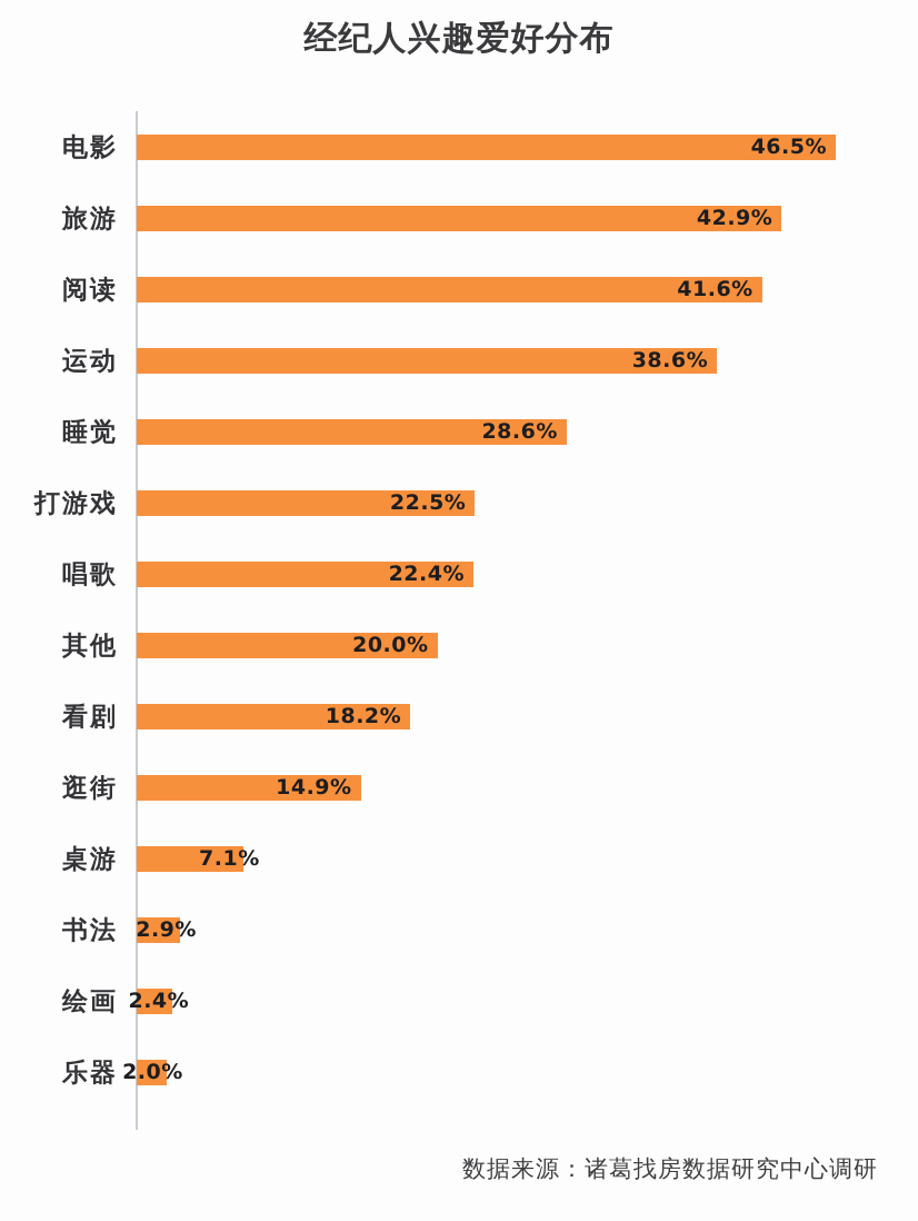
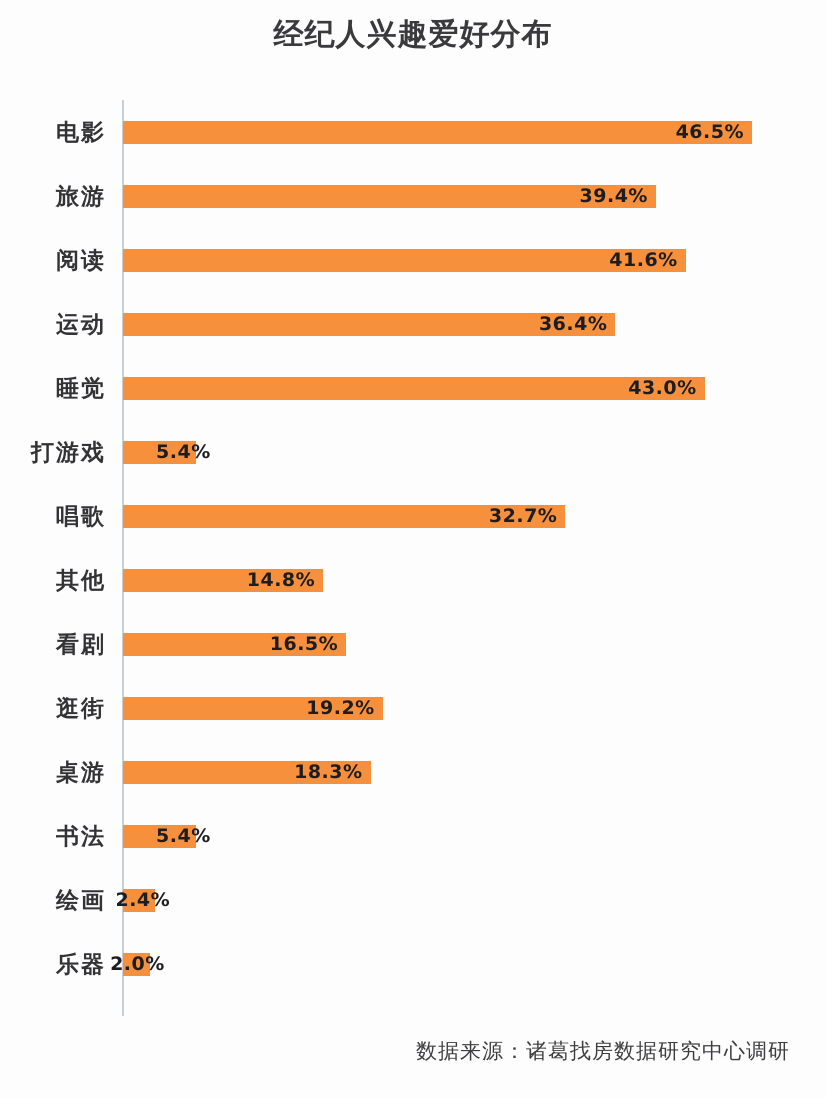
旅游: 42.9% -> 39.4%
运动: 38.6% -> 36.4%
睡觉: 28.6% -> 43.0%
打游戏: 22.5% -> 5.4%
唱歌: 22.4% -> 32.7%
其他: 20.0% -> 14.8%
看剧: 18.2% -> 16.5%
逛街: 14.9% -> 19.2%
桌游: 7.1% -> 18.3%
书法: 2.9% -> 5.4%
